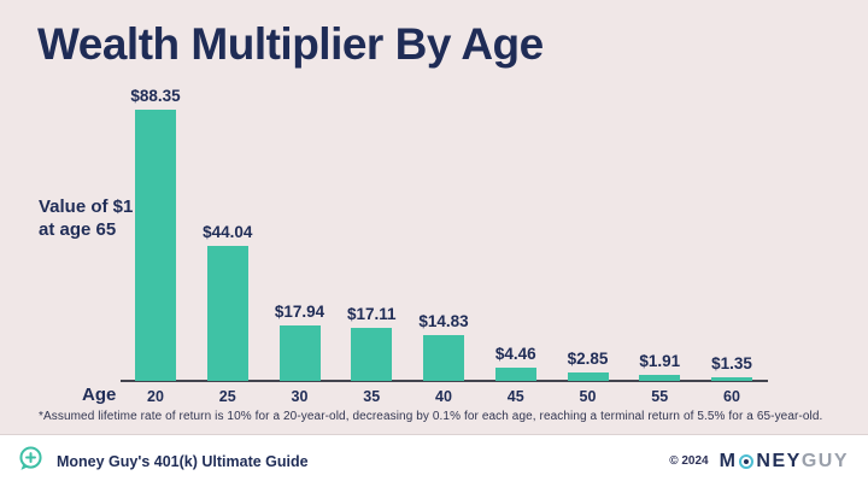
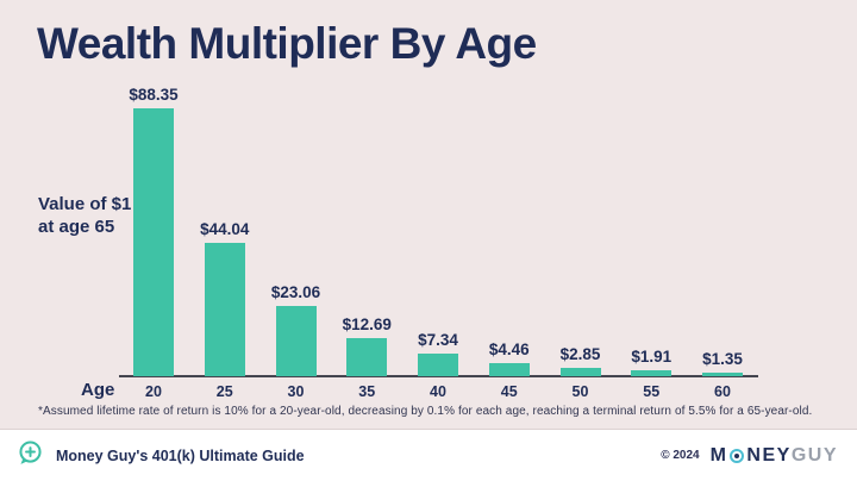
30: $17.94 -> $23.06
35: $17.11 -> $12.69
40: $14.83 -> $7.34
